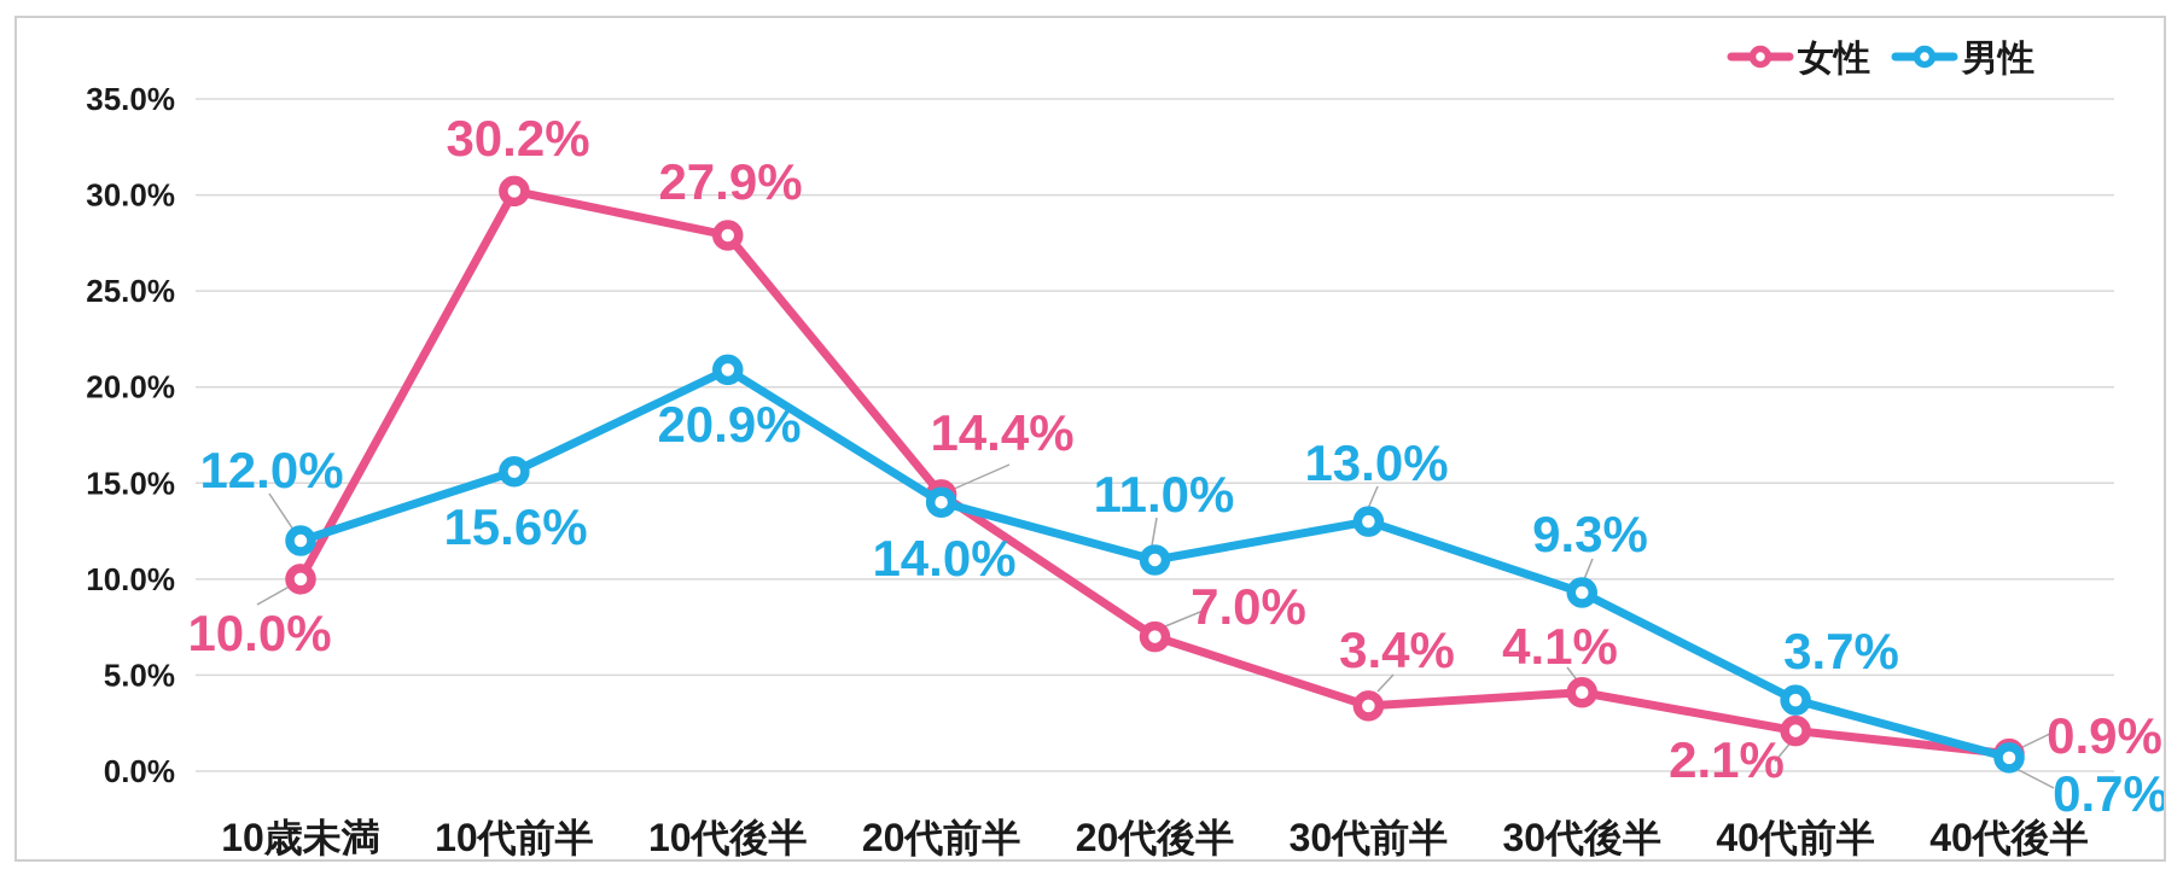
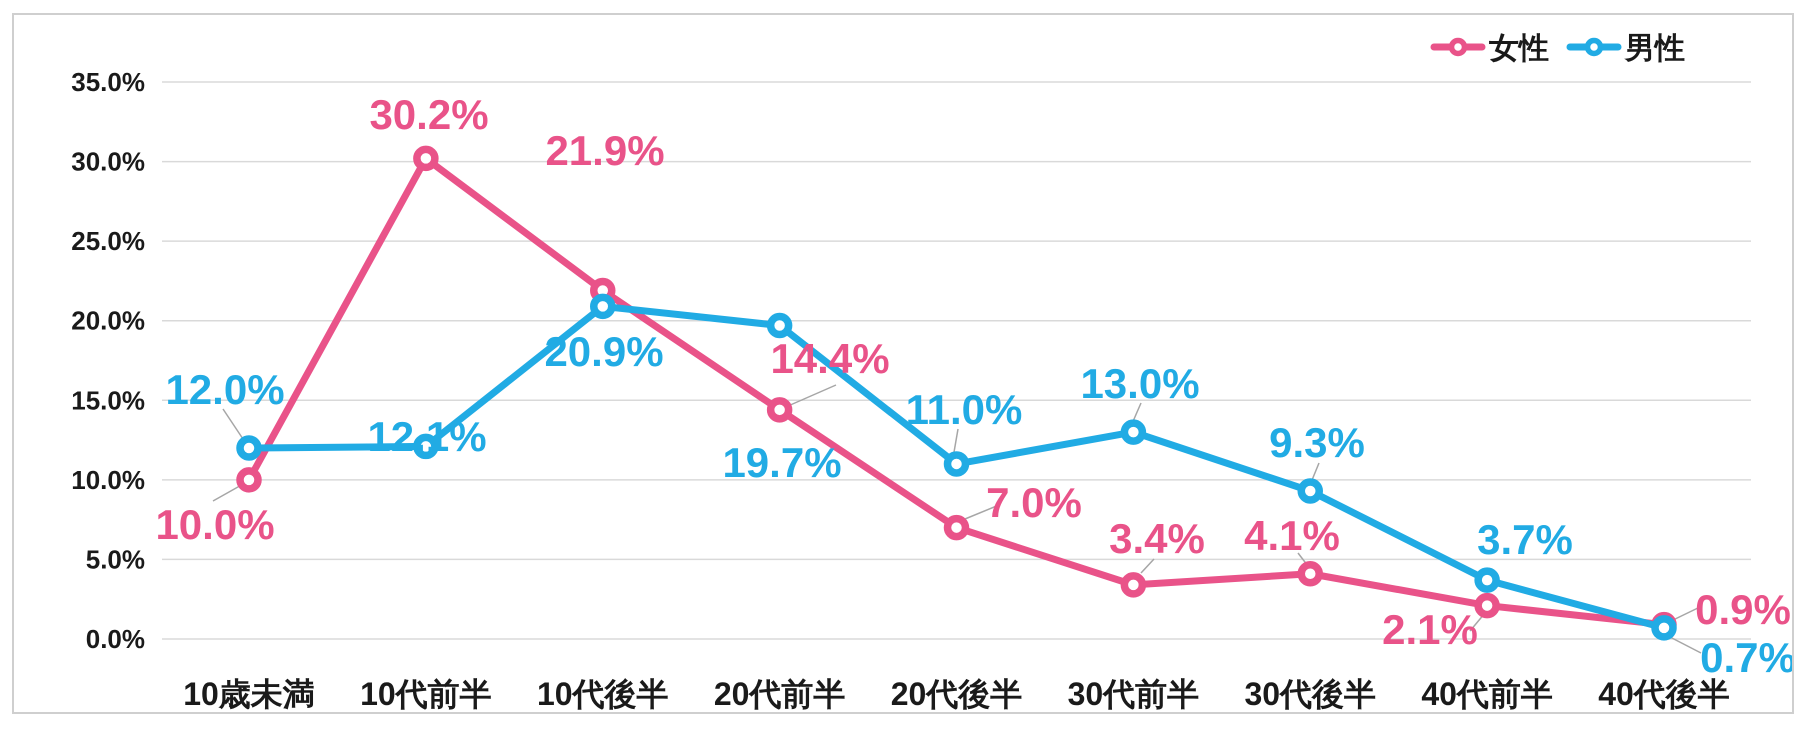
男性/10代前半: 15.6% -> 12.1%
女性/10代後半: 27.9% -> 21.9%
男性/20代前半: 14.0% -> 19.7%
